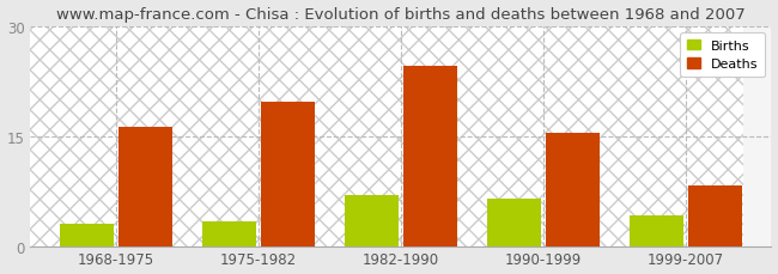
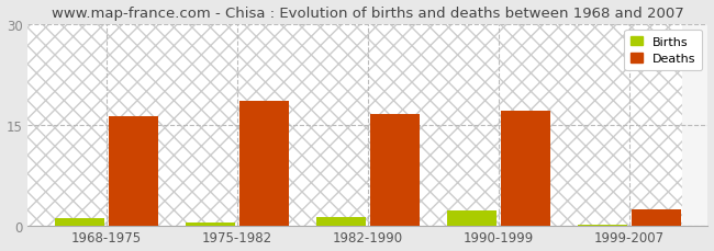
Births/1968-1975: 3.0 -> 1.0
Births/1975-1982: 3.4 -> 0.5
Deaths/1975-1982: 19.6 -> 18.5
Births/1982-1990: 7.0 -> 1.2
Deaths/1982-1990: 24.6 -> 16.5
Births/1990-1999: 6.4 -> 2.2
Deaths/1990-1999: 15.4 -> 17.0
Births/1999-2007: 4.2 -> 0.1
Deaths/1999-2007: 8.2 -> 2.3
